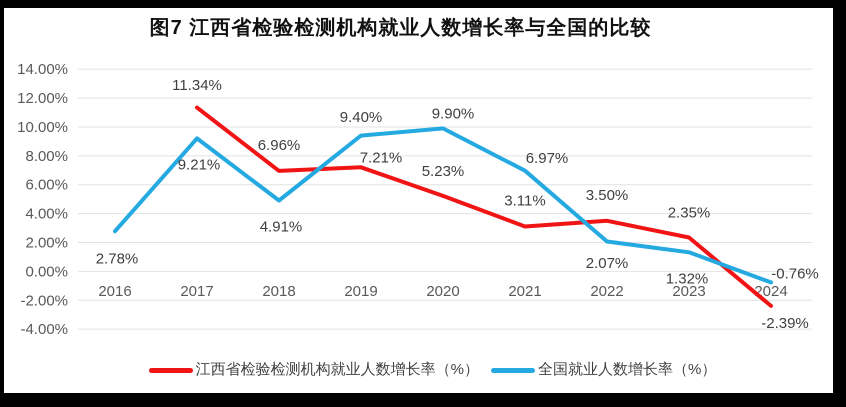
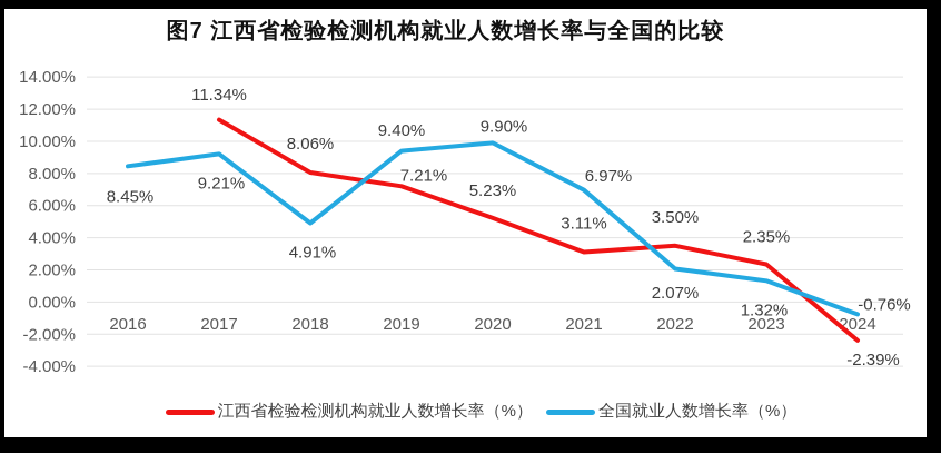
全国就业人数增长率（%）/2016: 2.78% -> 8.45%
江西省检验检测机构就业人数增长率（%）/2018: 6.96% -> 8.06%
